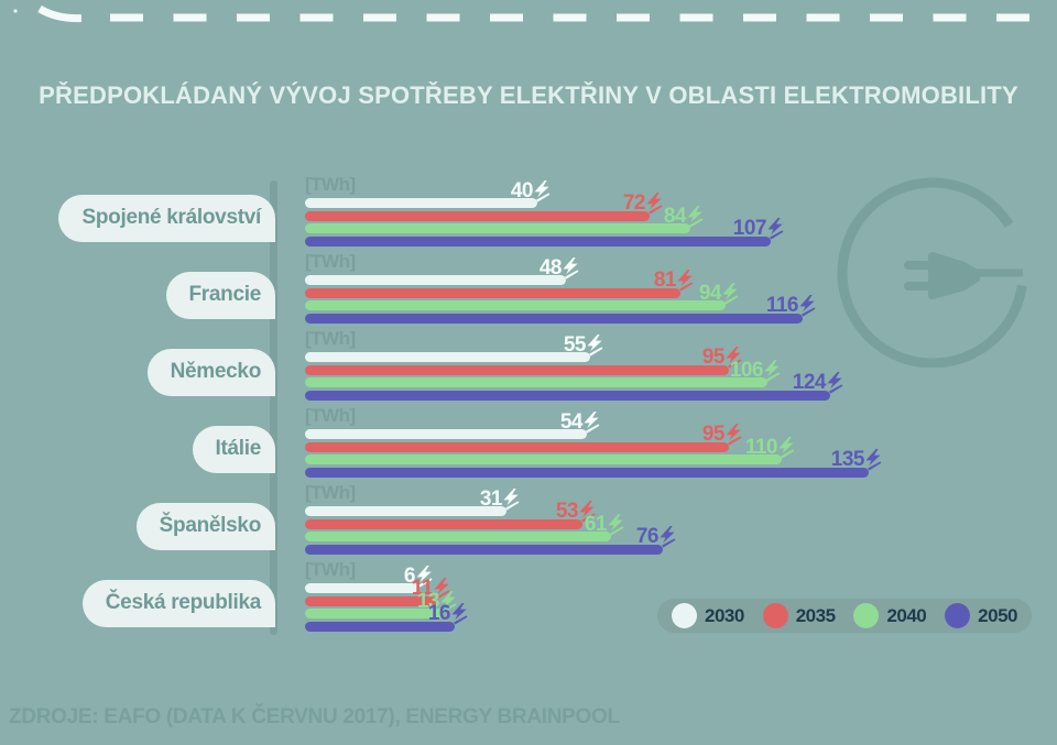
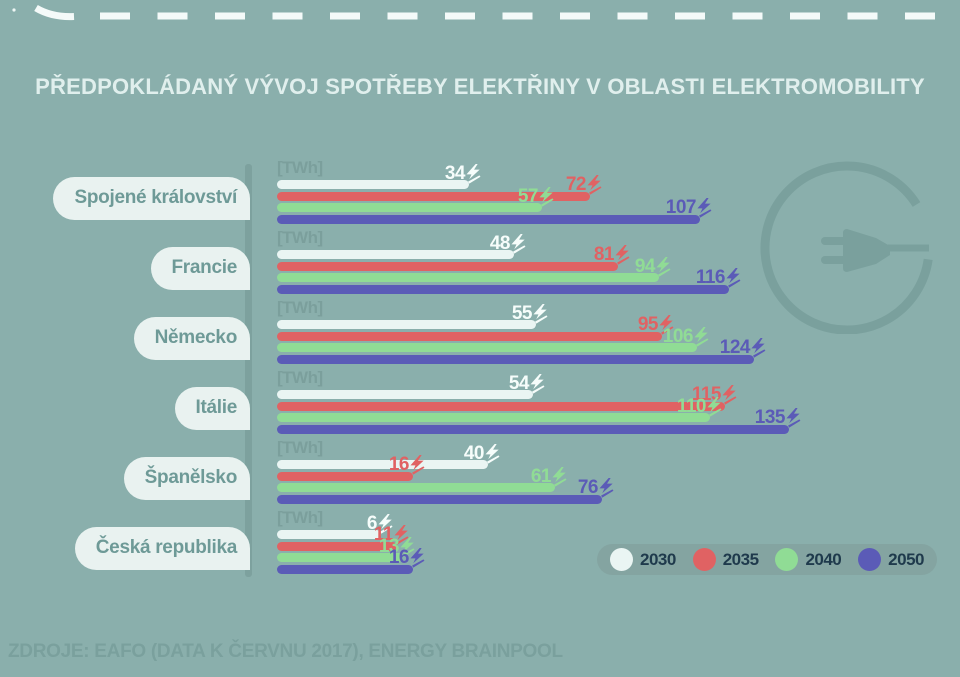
2030/Spojené království: 40 -> 34
2040/Spojené království: 84 -> 57
2035/Itálie: 95 -> 115
2030/Španělsko: 31 -> 40
2035/Španělsko: 53 -> 16
